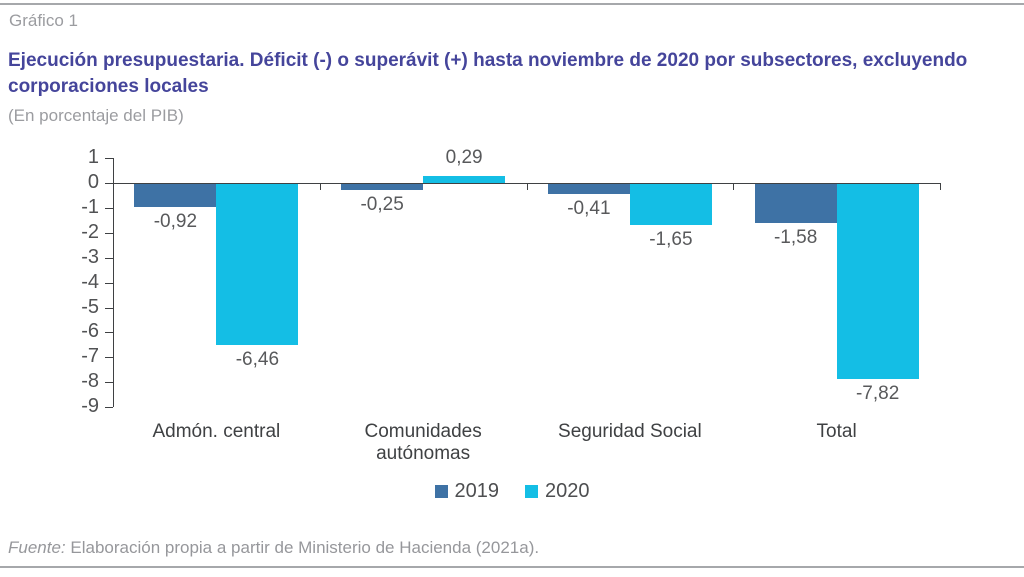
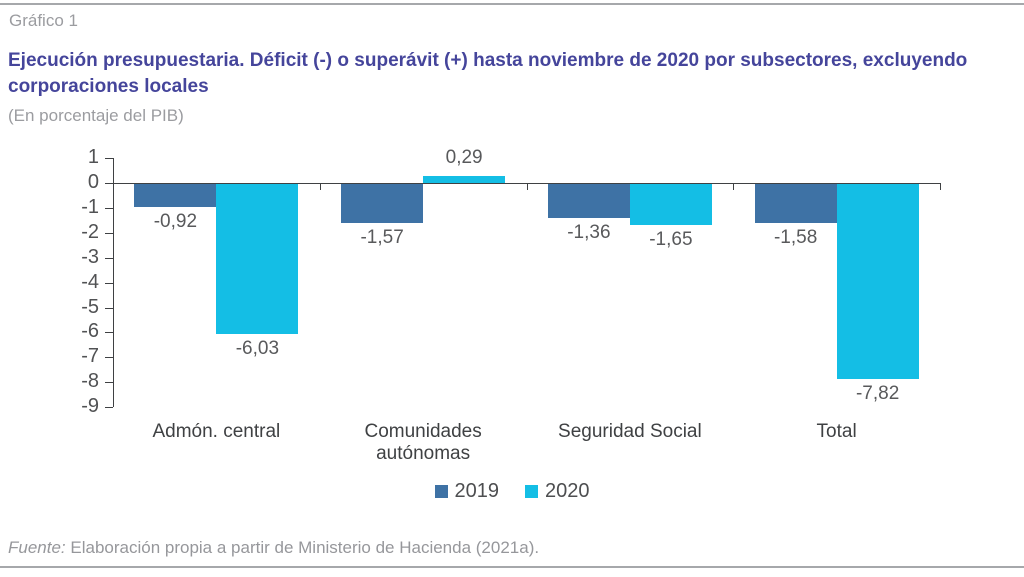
2020/Admón. central: -6,46 -> -6,03
2019/Comunidades autónomas: -0,25 -> -1,57
2019/Seguridad Social: -0,41 -> -1,36
